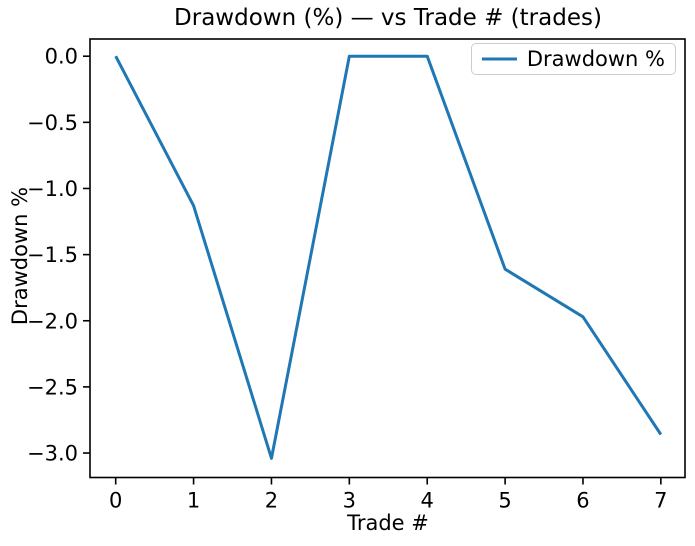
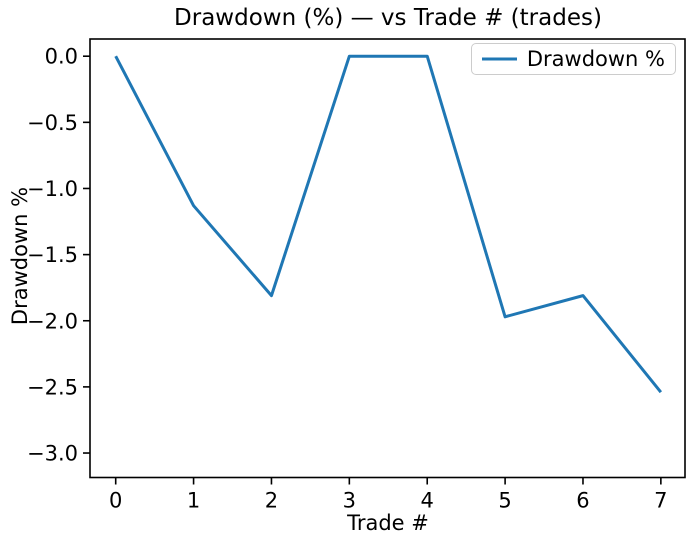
2: -3.04 -> -1.81
5: -1.61 -> -1.97
6: -1.97 -> -1.81
7: -2.86 -> -2.54
